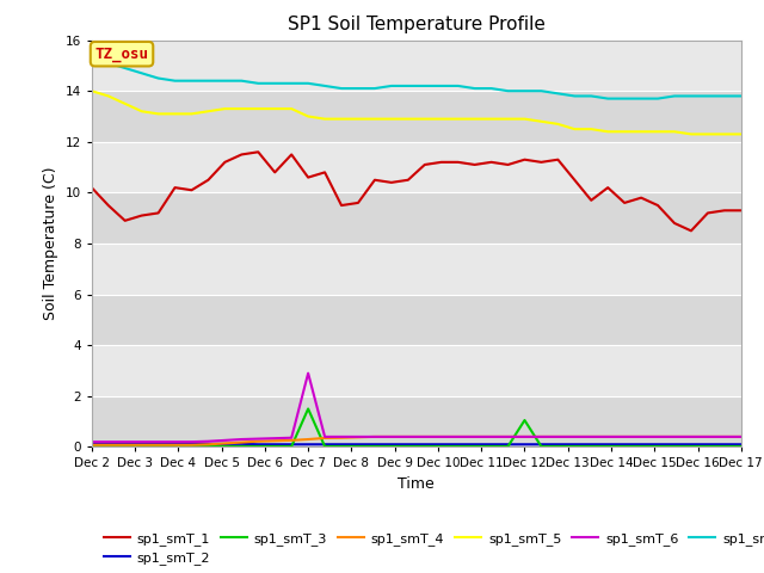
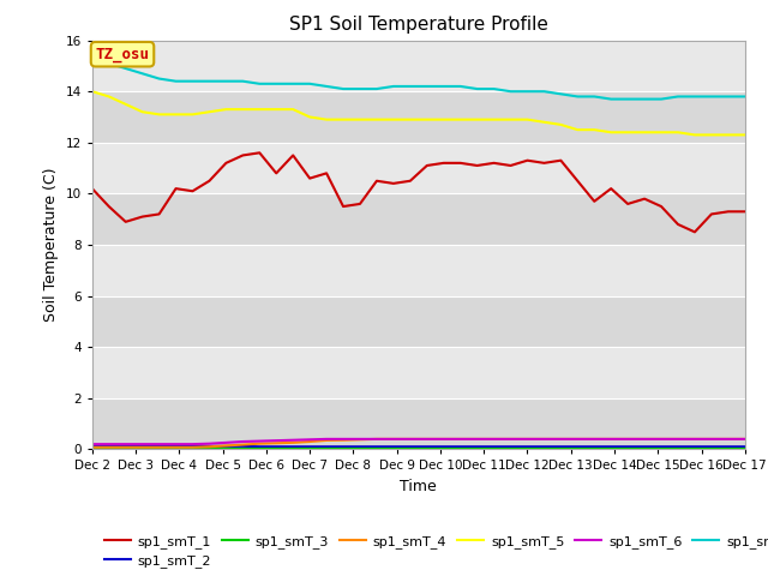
sp1_smT_3/Dec 7: 1.50 -> 0.02
sp1_smT_6/Dec 7: 2.90 -> 0.38
sp1_smT_3/Dec 12: 1.05 -> 0.02
